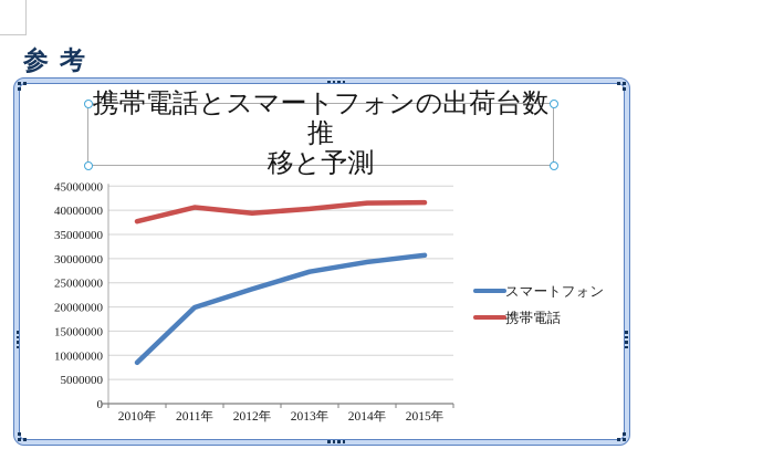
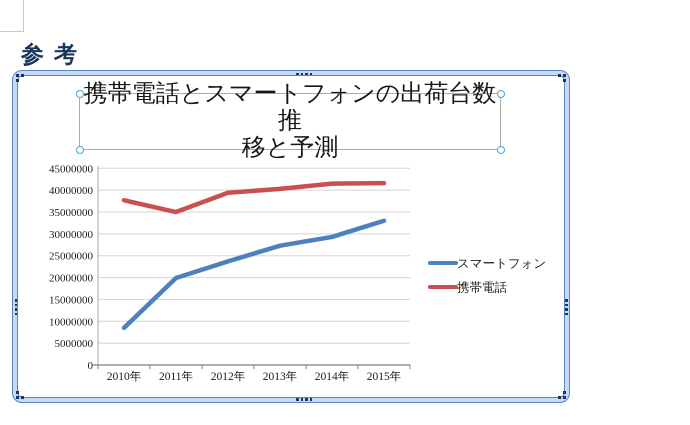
携帯電話/2011年: 41000000 -> 35000000
スマートフォン/2015年: 31000000 -> 33000000
